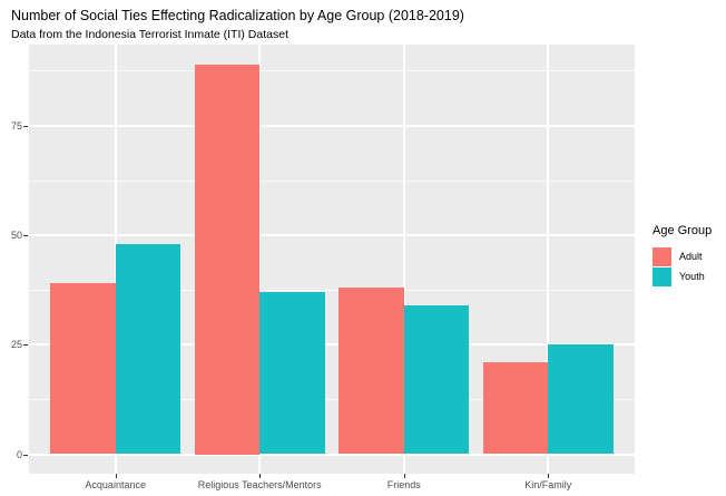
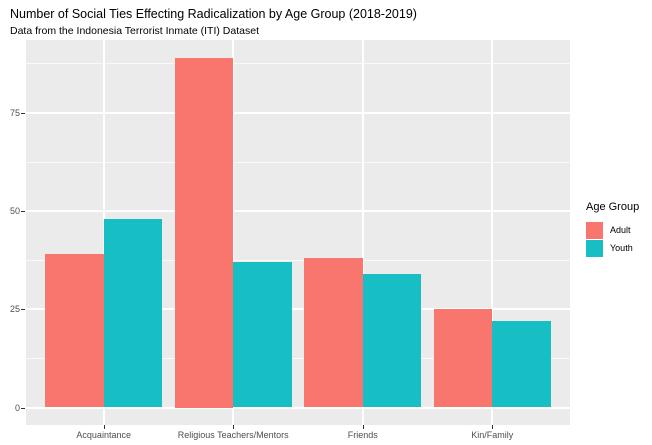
Adult/Kin/Family: 21 -> 25
Youth/Kin/Family: 25 -> 22
